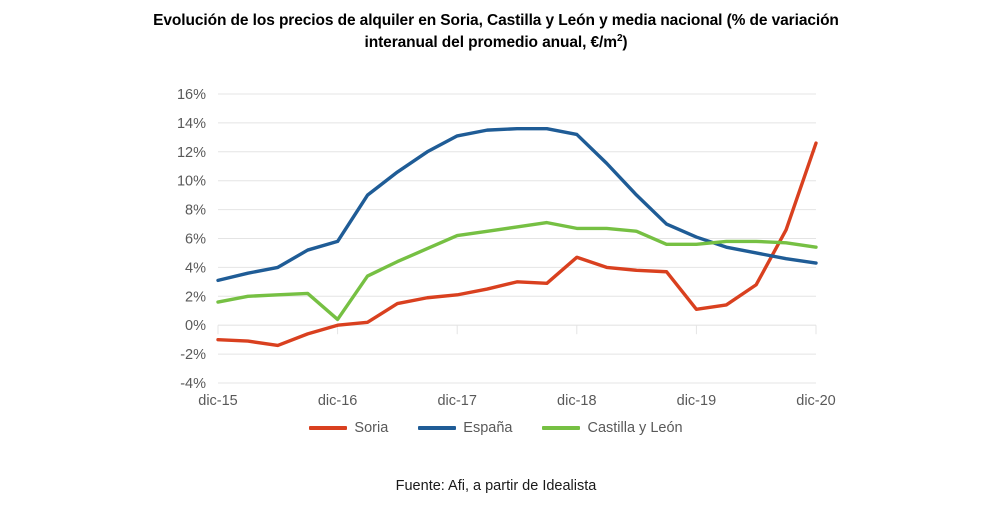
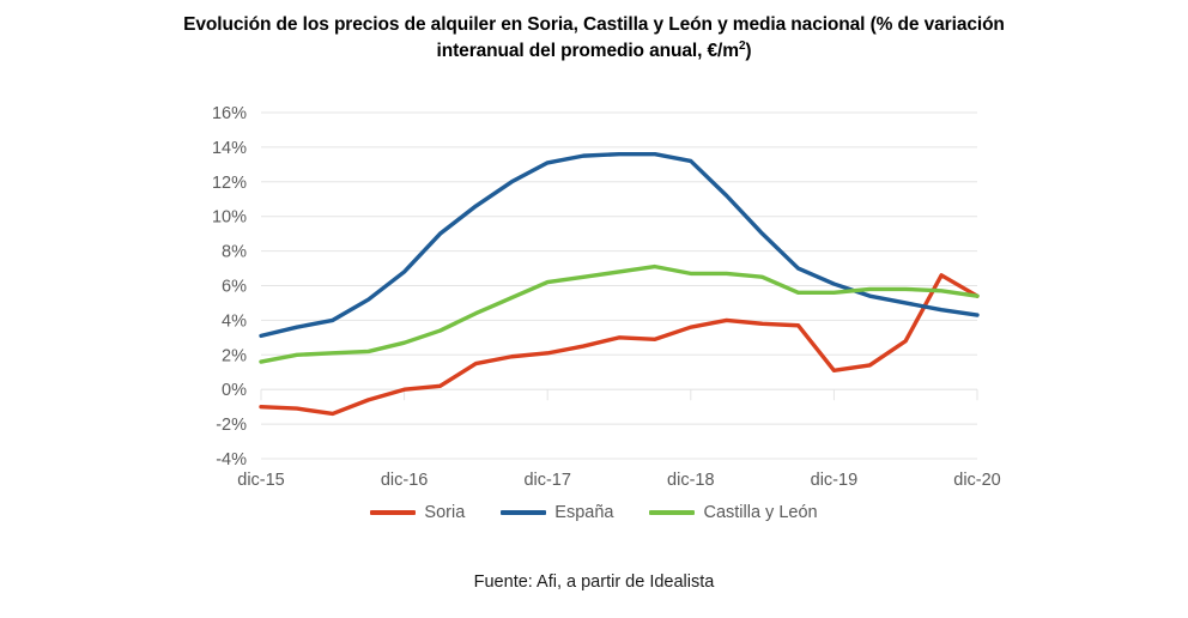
España/dic-16: 5.8% -> 6.8%
Castilla y León/dic-16: 0.4% -> 2.7%
Soria/dic-18: 4.7% -> 3.6%
Soria/dic-20: 12.6% -> 5.4%
